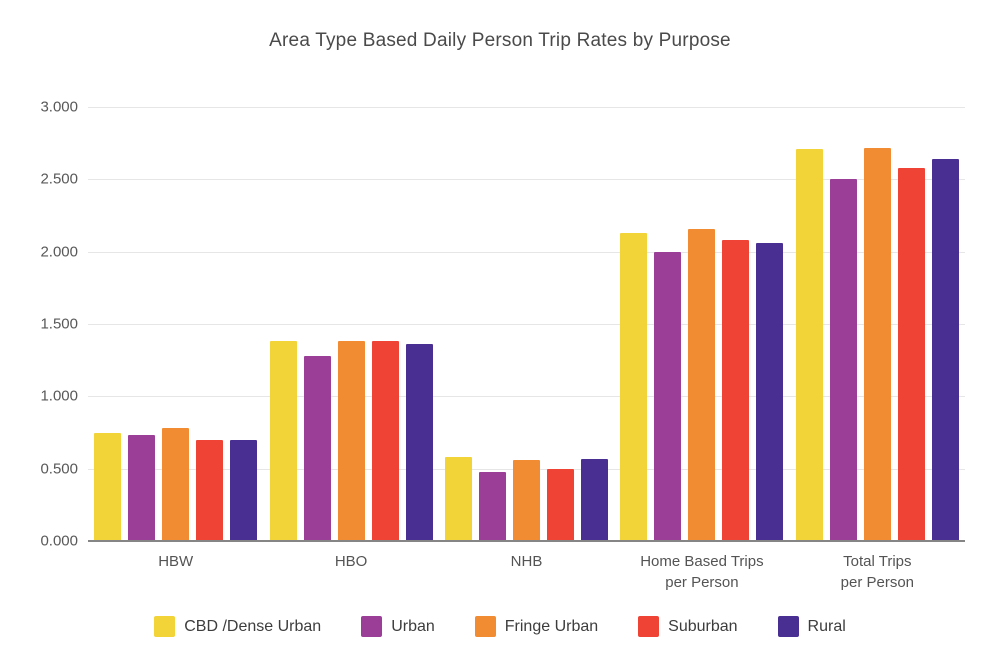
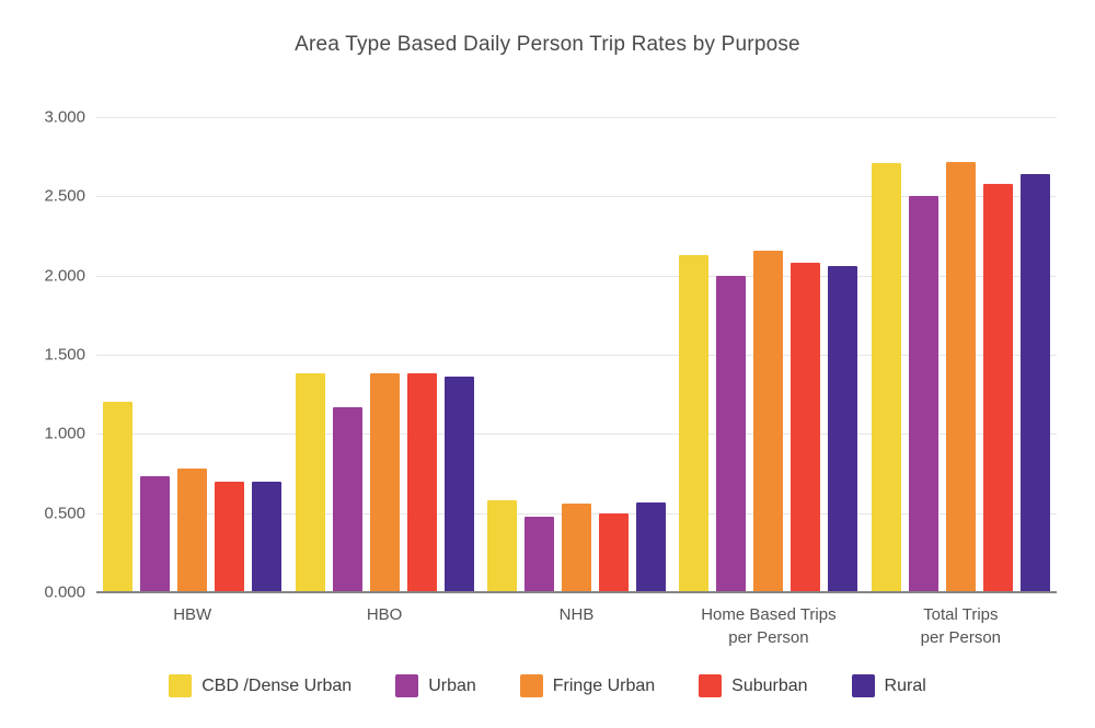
CBD /Dense Urban/HBW: 0.75 -> 1.20
Urban/HBO: 1.28 -> 1.17
